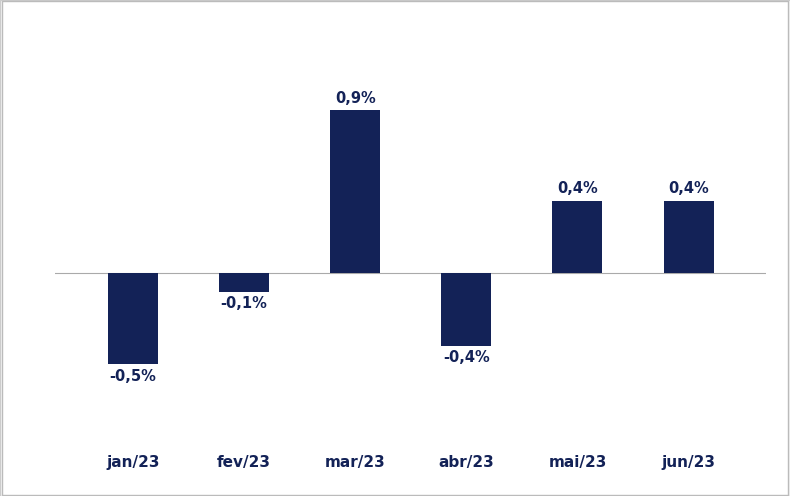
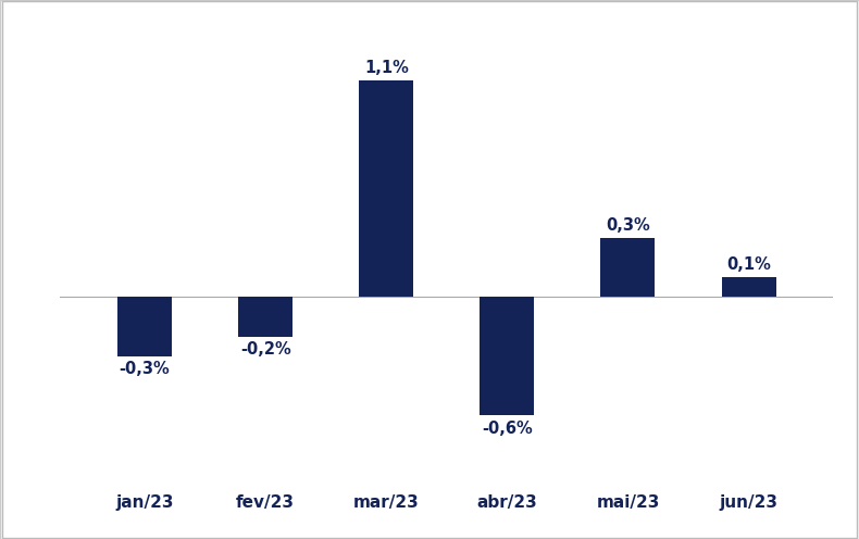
jan/23: -0,5% -> -0,3%
fev/23: -0,1% -> -0,2%
mar/23: 0,9% -> 1,1%
abr/23: -0,4% -> -0,6%
mai/23: 0,4% -> 0,3%
jun/23: 0,4% -> 0,1%
